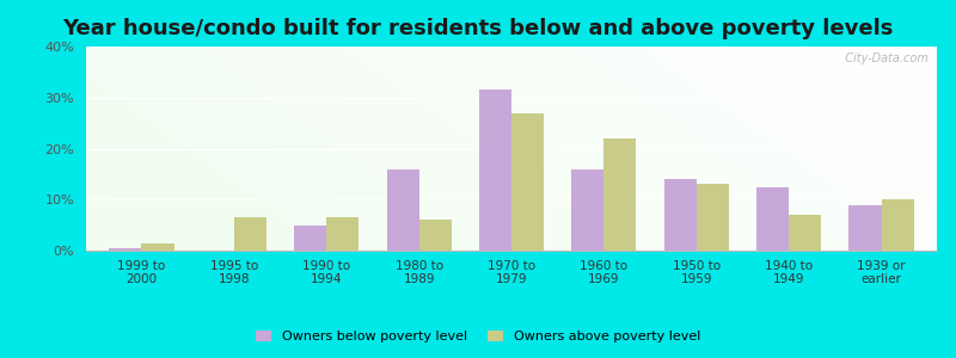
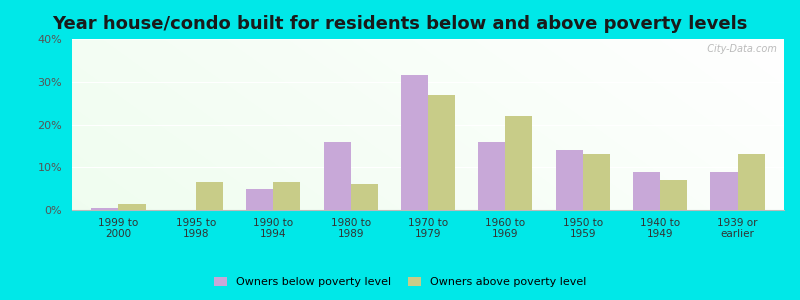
Owners below poverty level/1940 to 1949: 12.5% -> 9.0%
Owners above poverty level/1939 or earlier: 10.0% -> 13.0%
